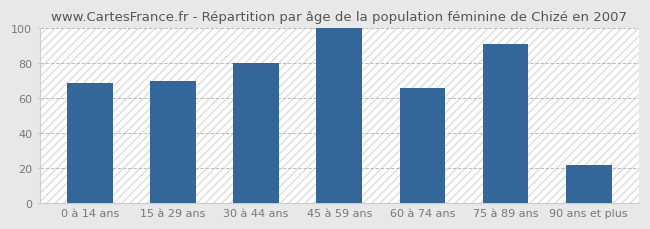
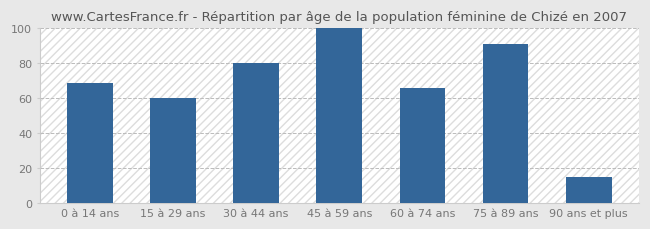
15 à 29 ans: 70 -> 60
90 ans et plus: 22 -> 15
